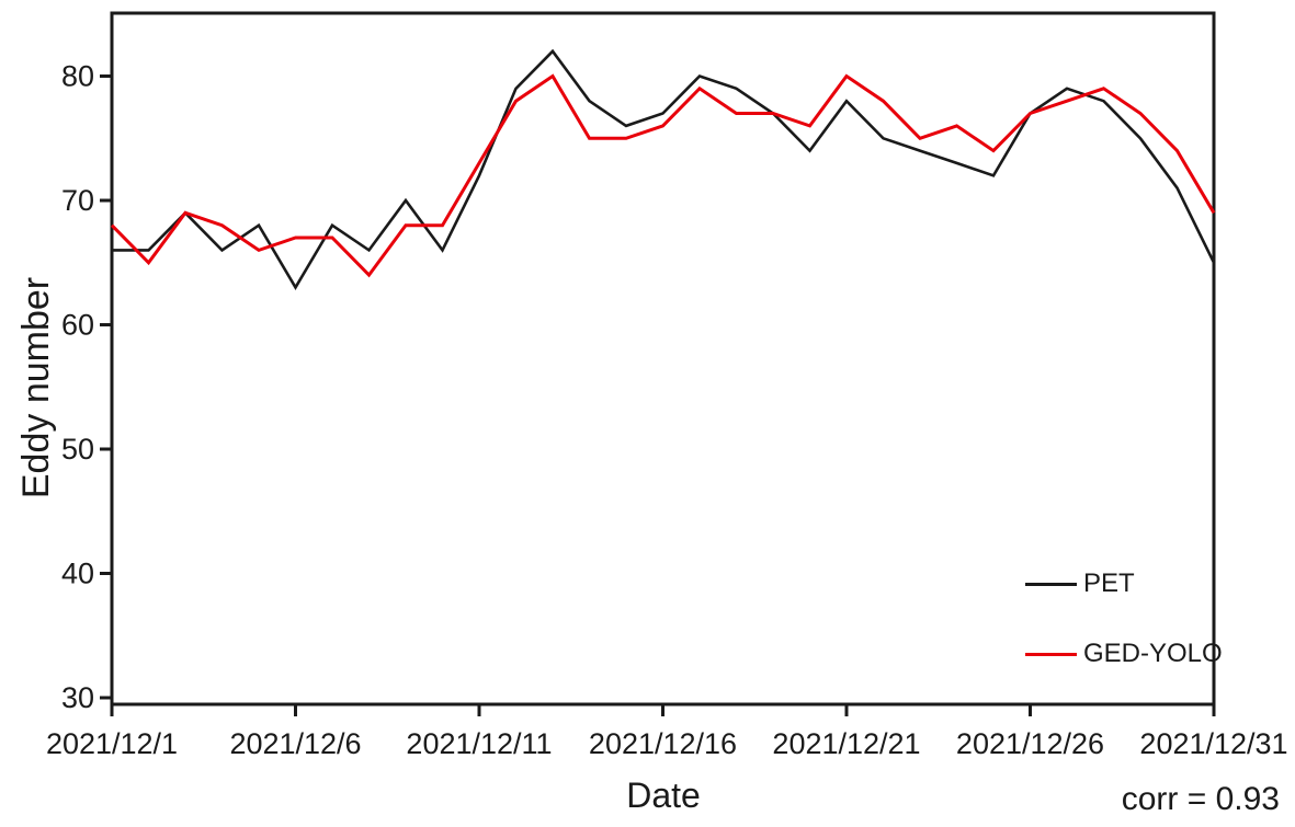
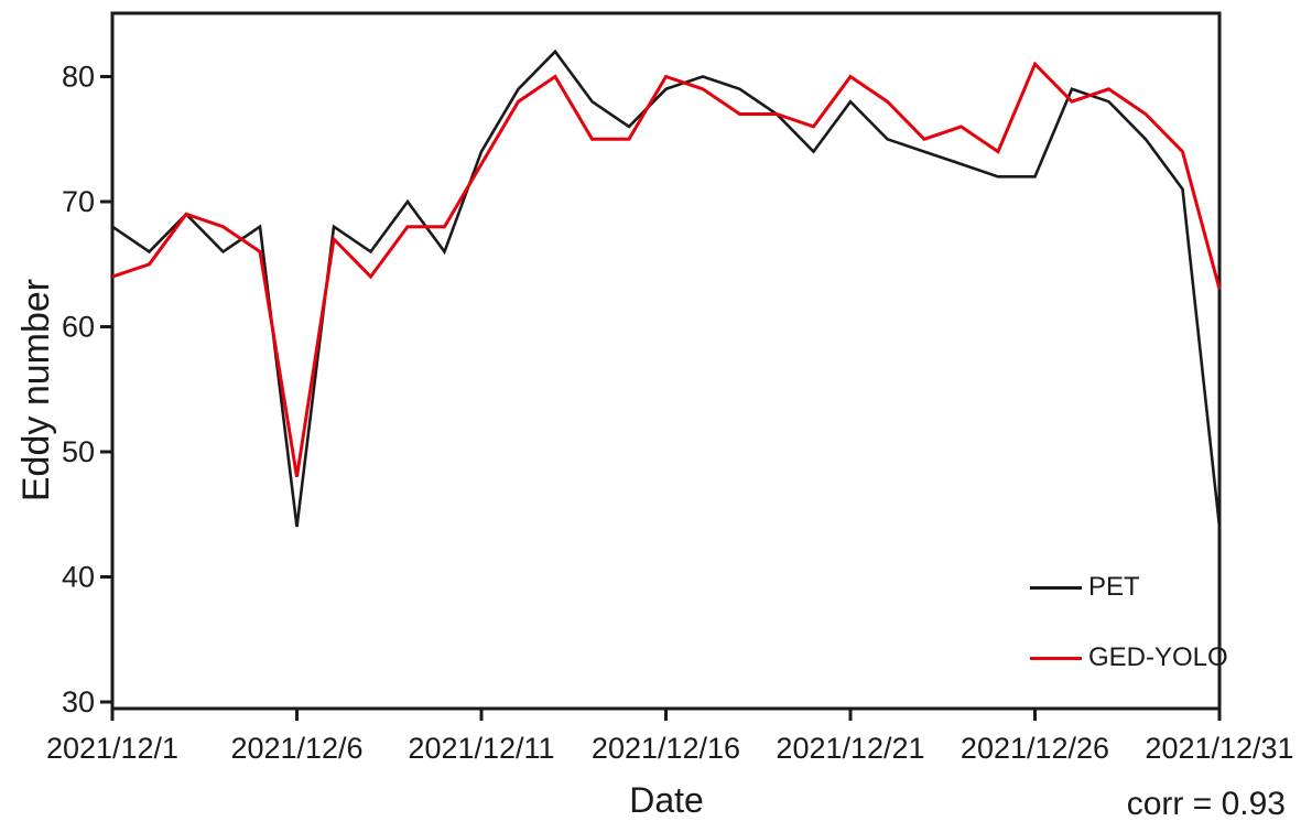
PET/2021/12/1: 66 -> 68
GED-YOLO/2021/12/1: 68 -> 64
PET/2021/12/6: 63 -> 44
GED-YOLO/2021/12/6: 67 -> 48
PET/2021/12/11: 72 -> 74
PET/2021/12/16: 77 -> 79
GED-YOLO/2021/12/16: 76 -> 80
PET/2021/12/26: 77 -> 72
GED-YOLO/2021/12/26: 77 -> 81
PET/2021/12/31: 65 -> 44
GED-YOLO/2021/12/31: 69 -> 63
